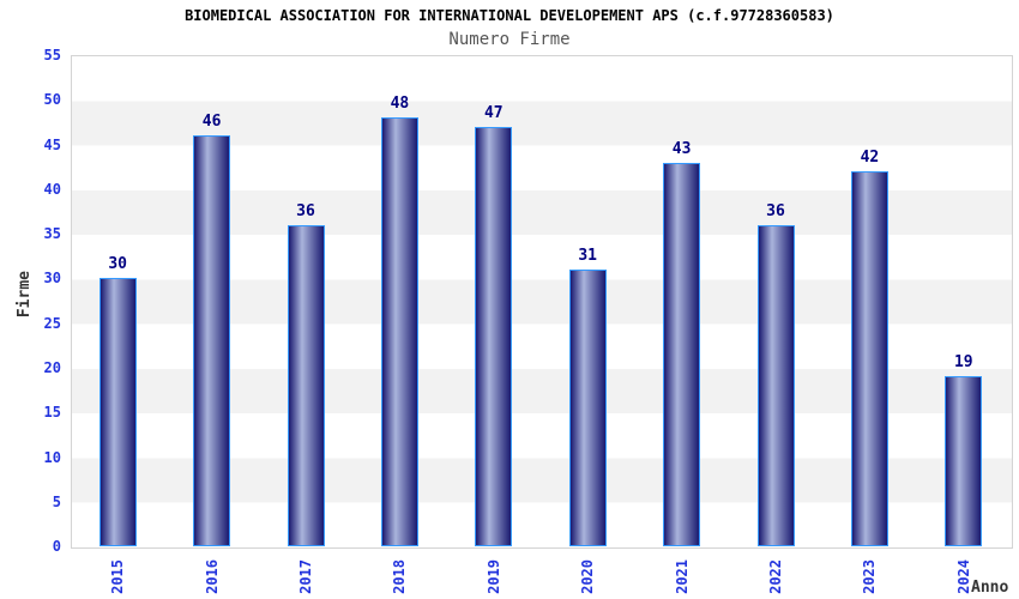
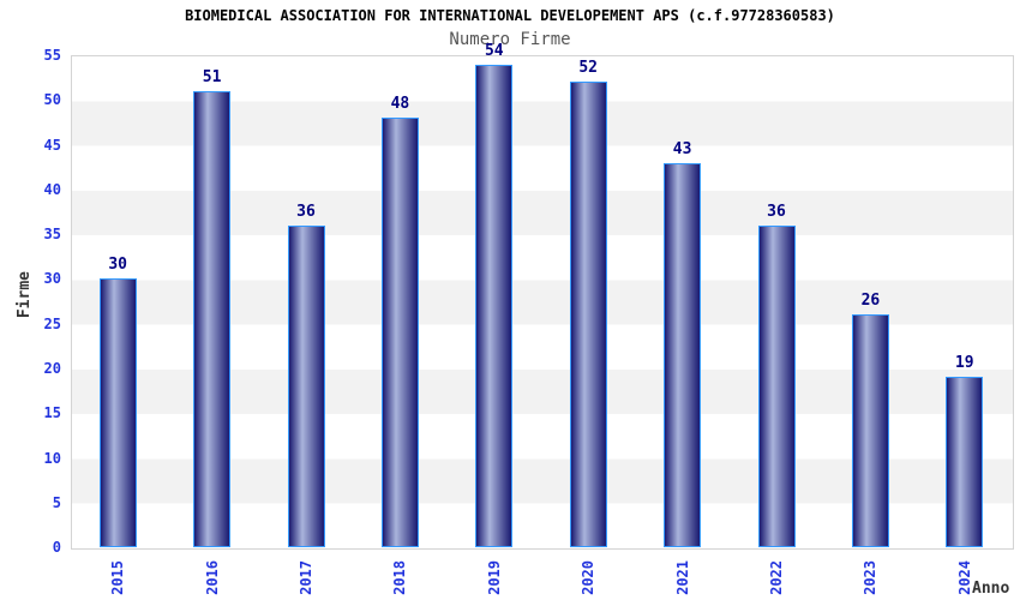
2016: 46 -> 51
2019: 47 -> 54
2020: 31 -> 52
2023: 42 -> 26
